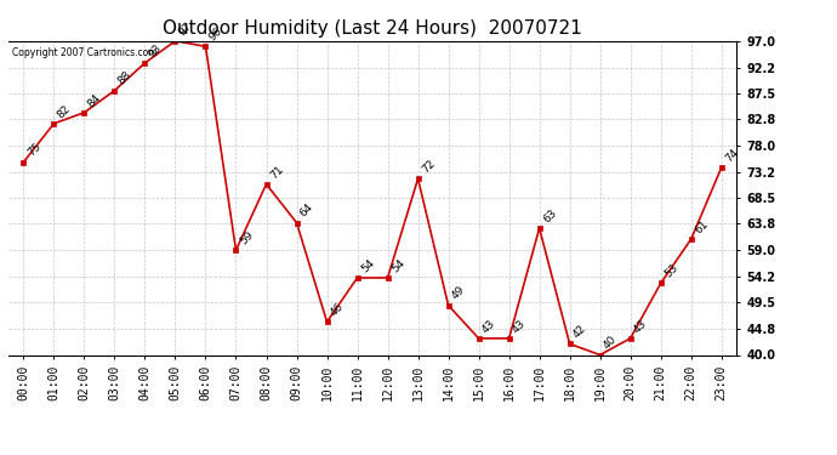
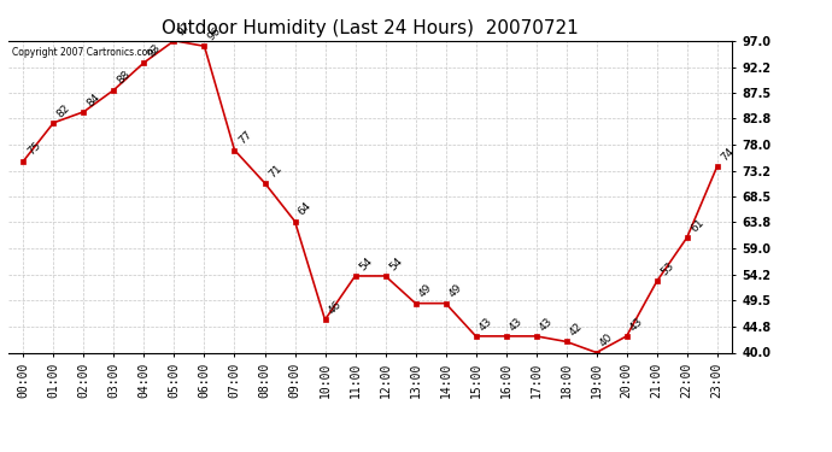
07:00: 59 -> 77
13:00: 72 -> 49
17:00: 63 -> 43
